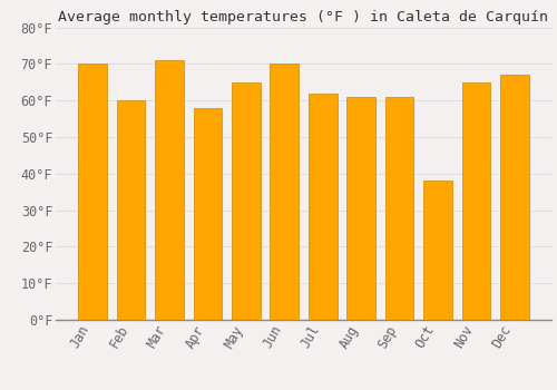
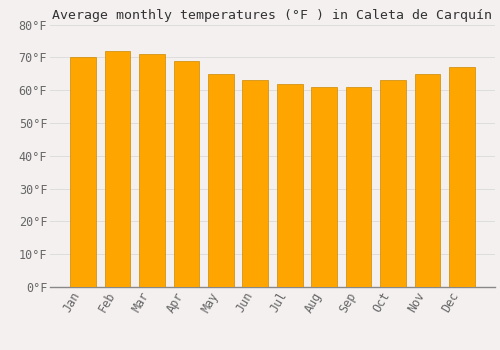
Feb: 60°F -> 72°F
Apr: 58°F -> 69°F
Jun: 70°F -> 63°F
Oct: 38°F -> 63°F
